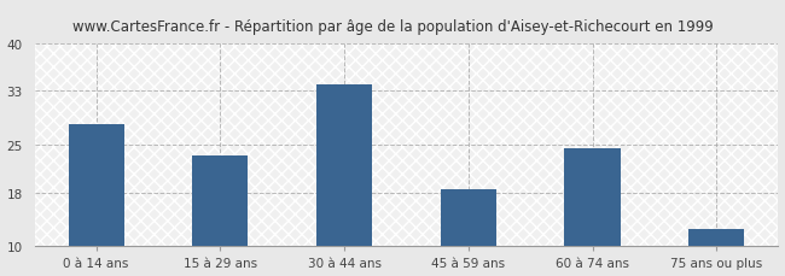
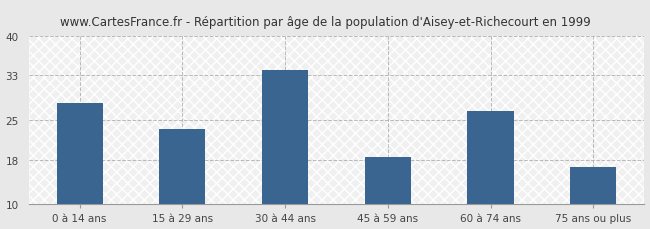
60 à 74 ans: 24.5 -> 26.6
75 ans ou plus: 12.5 -> 16.6
